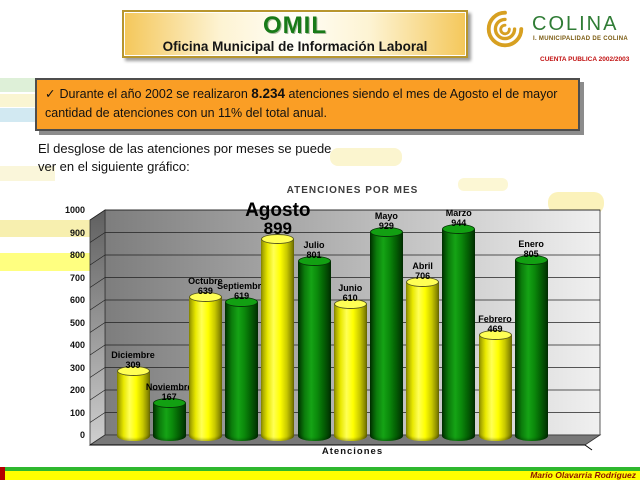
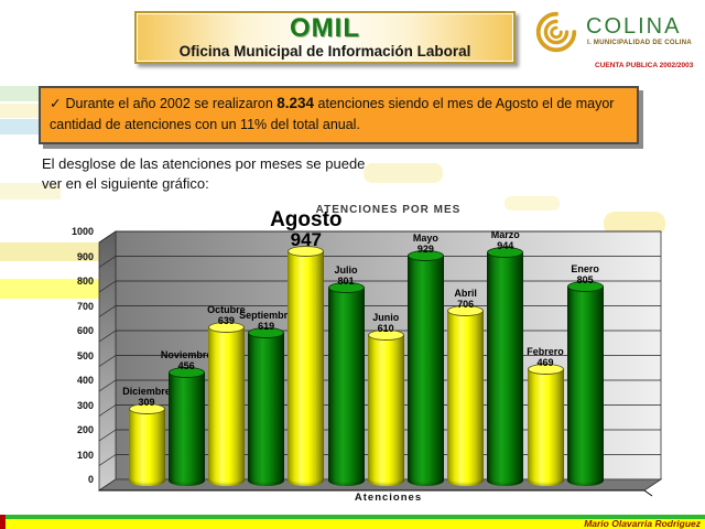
Noviembre: 167 -> 456
Agosto: 899 -> 947
